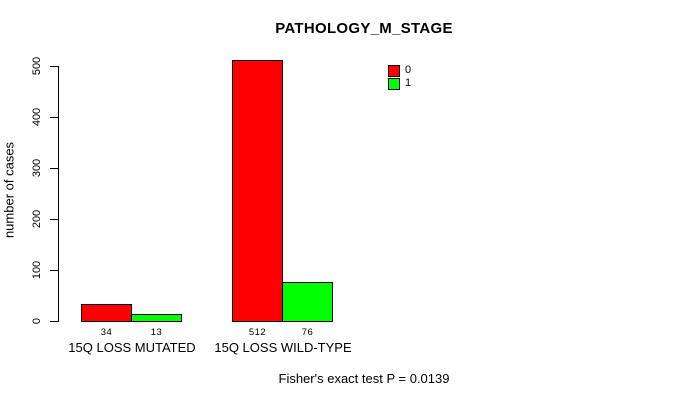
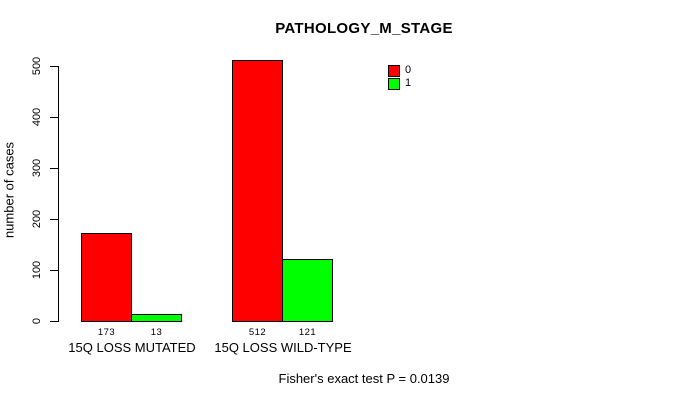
0/15Q LOSS MUTATED: 34 -> 173
1/15Q LOSS WILD-TYPE: 76 -> 121
